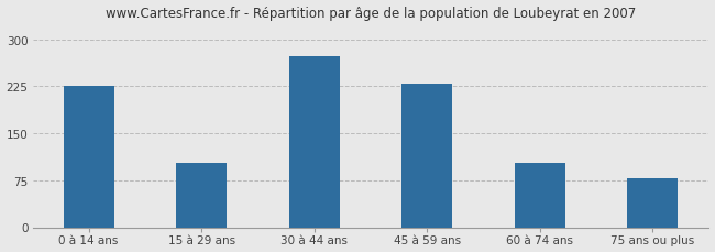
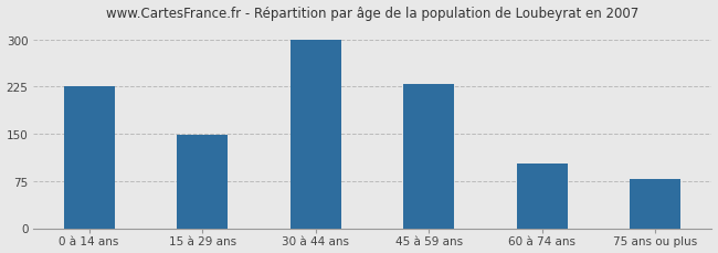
15 à 29 ans: 102 -> 148
30 à 44 ans: 274 -> 300
